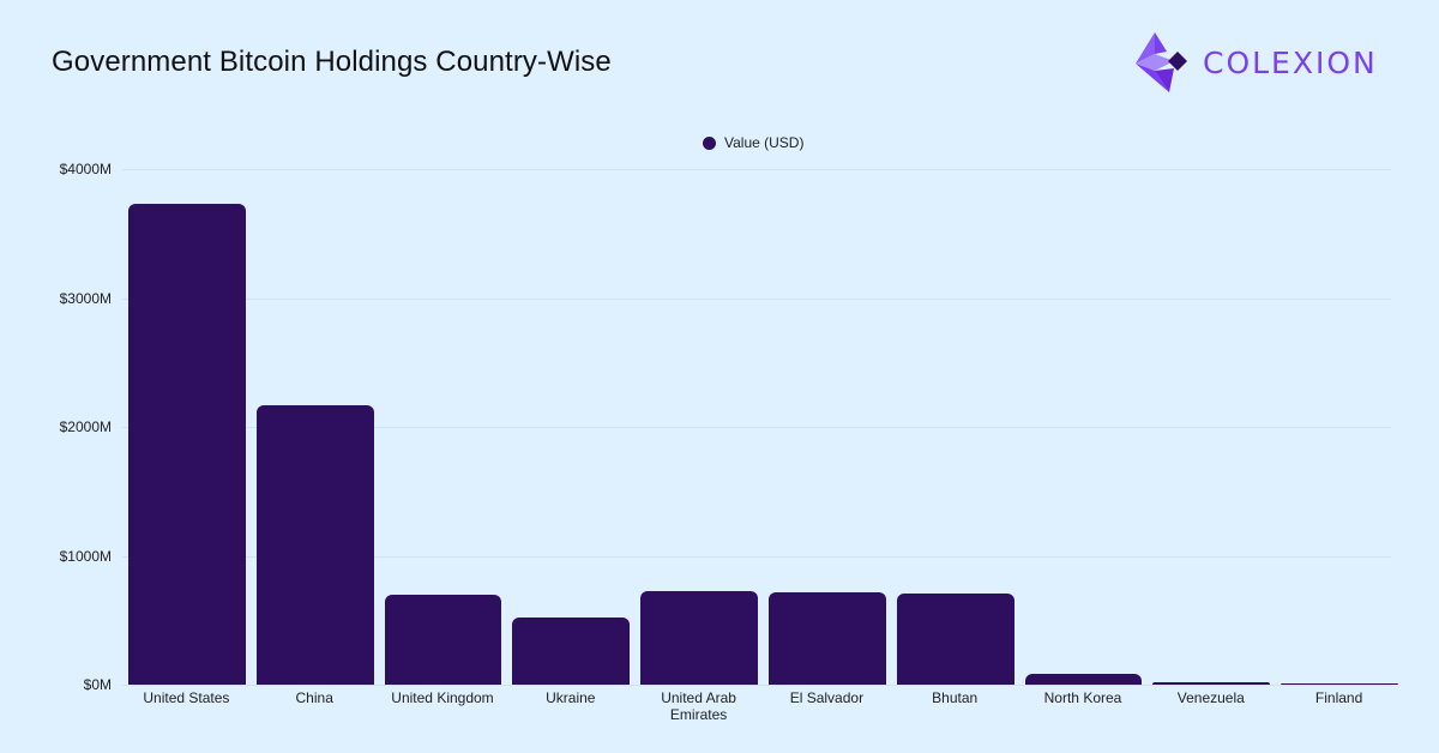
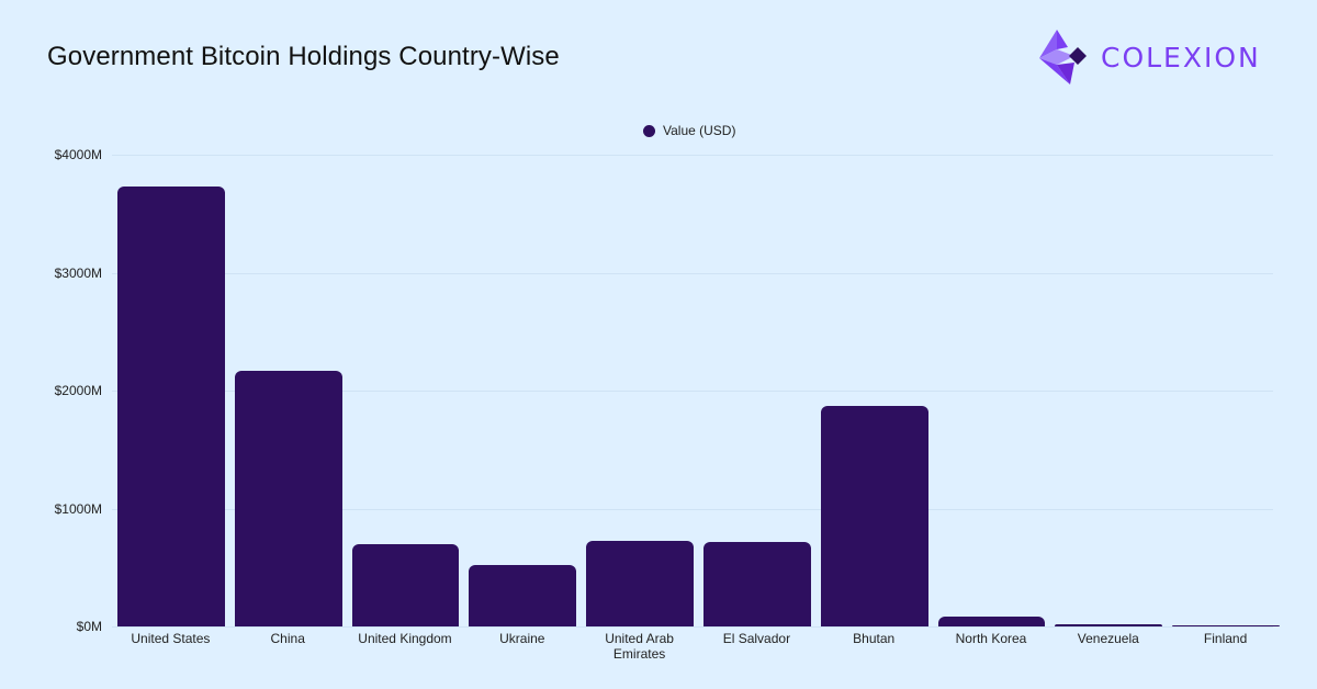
Bhutan: $710M -> $1870M
